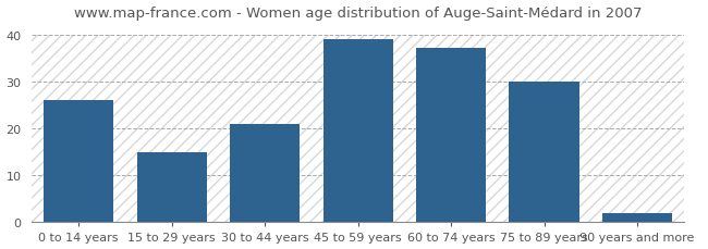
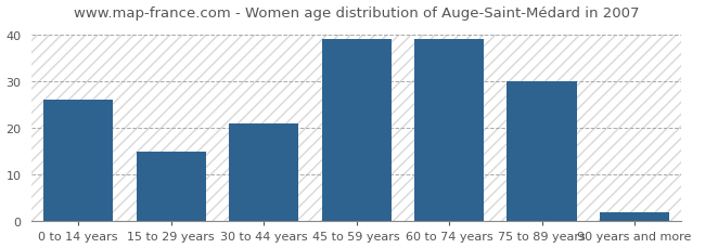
60 to 74 years: 37 -> 39
